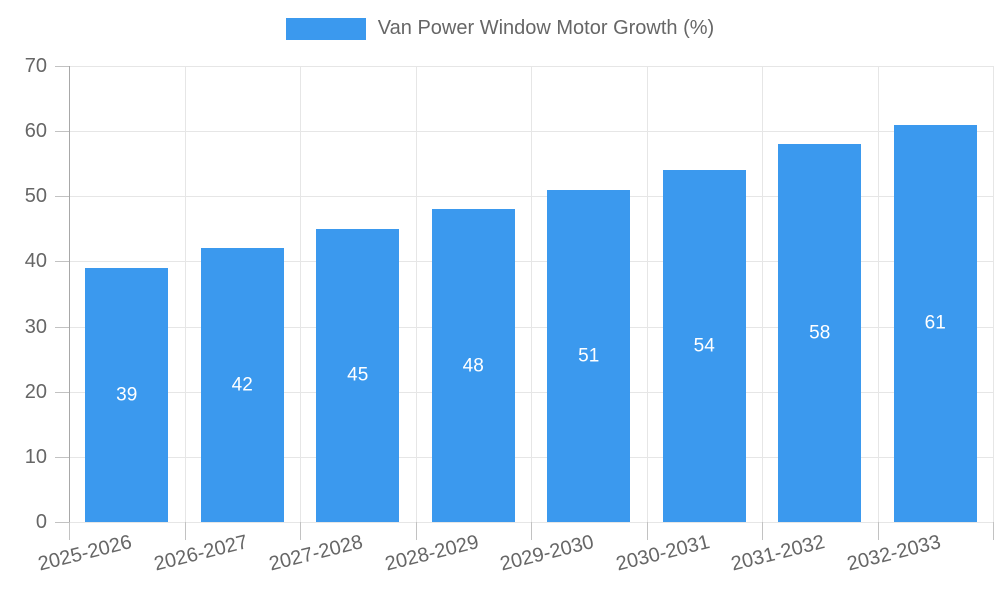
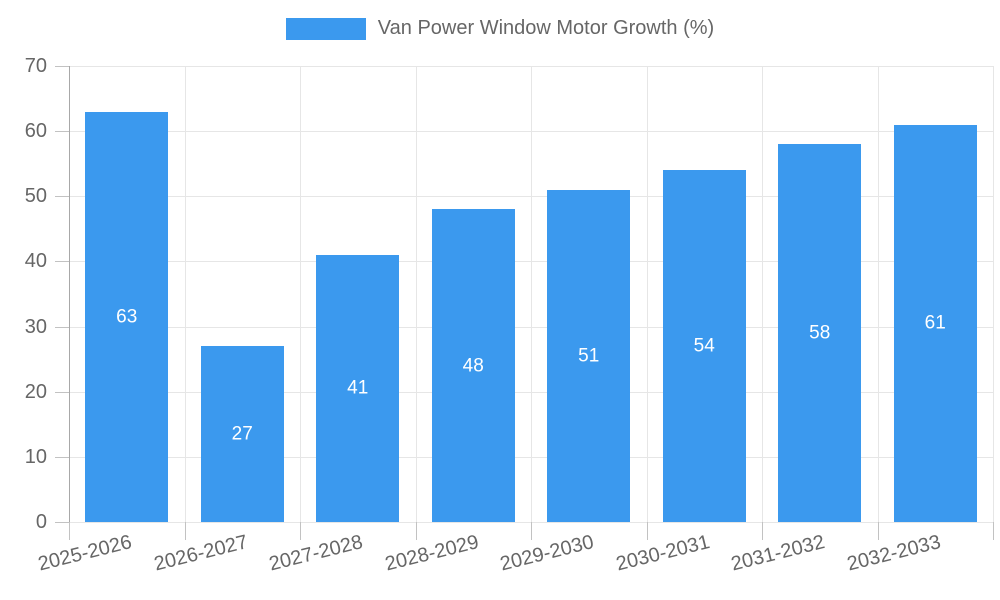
2025-2026: 39 -> 63
2026-2027: 42 -> 27
2027-2028: 45 -> 41
